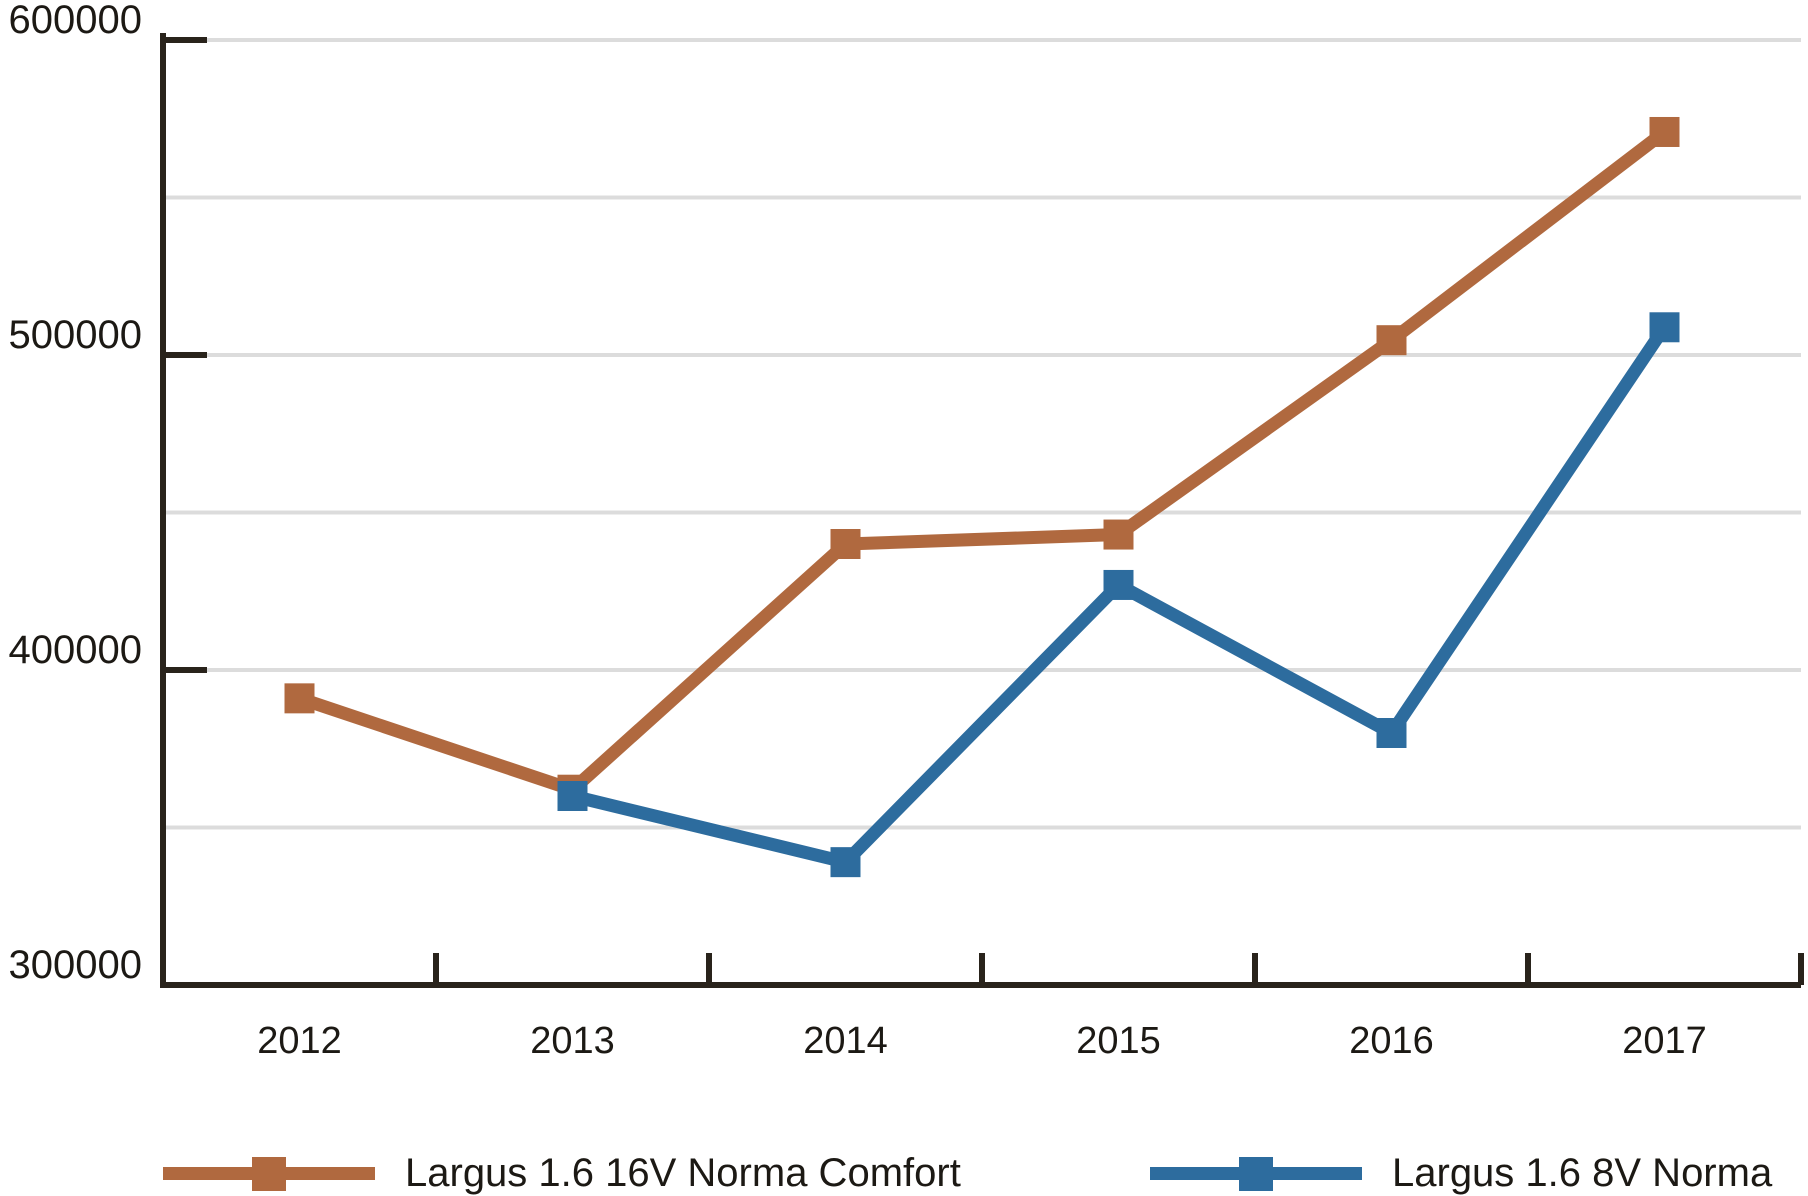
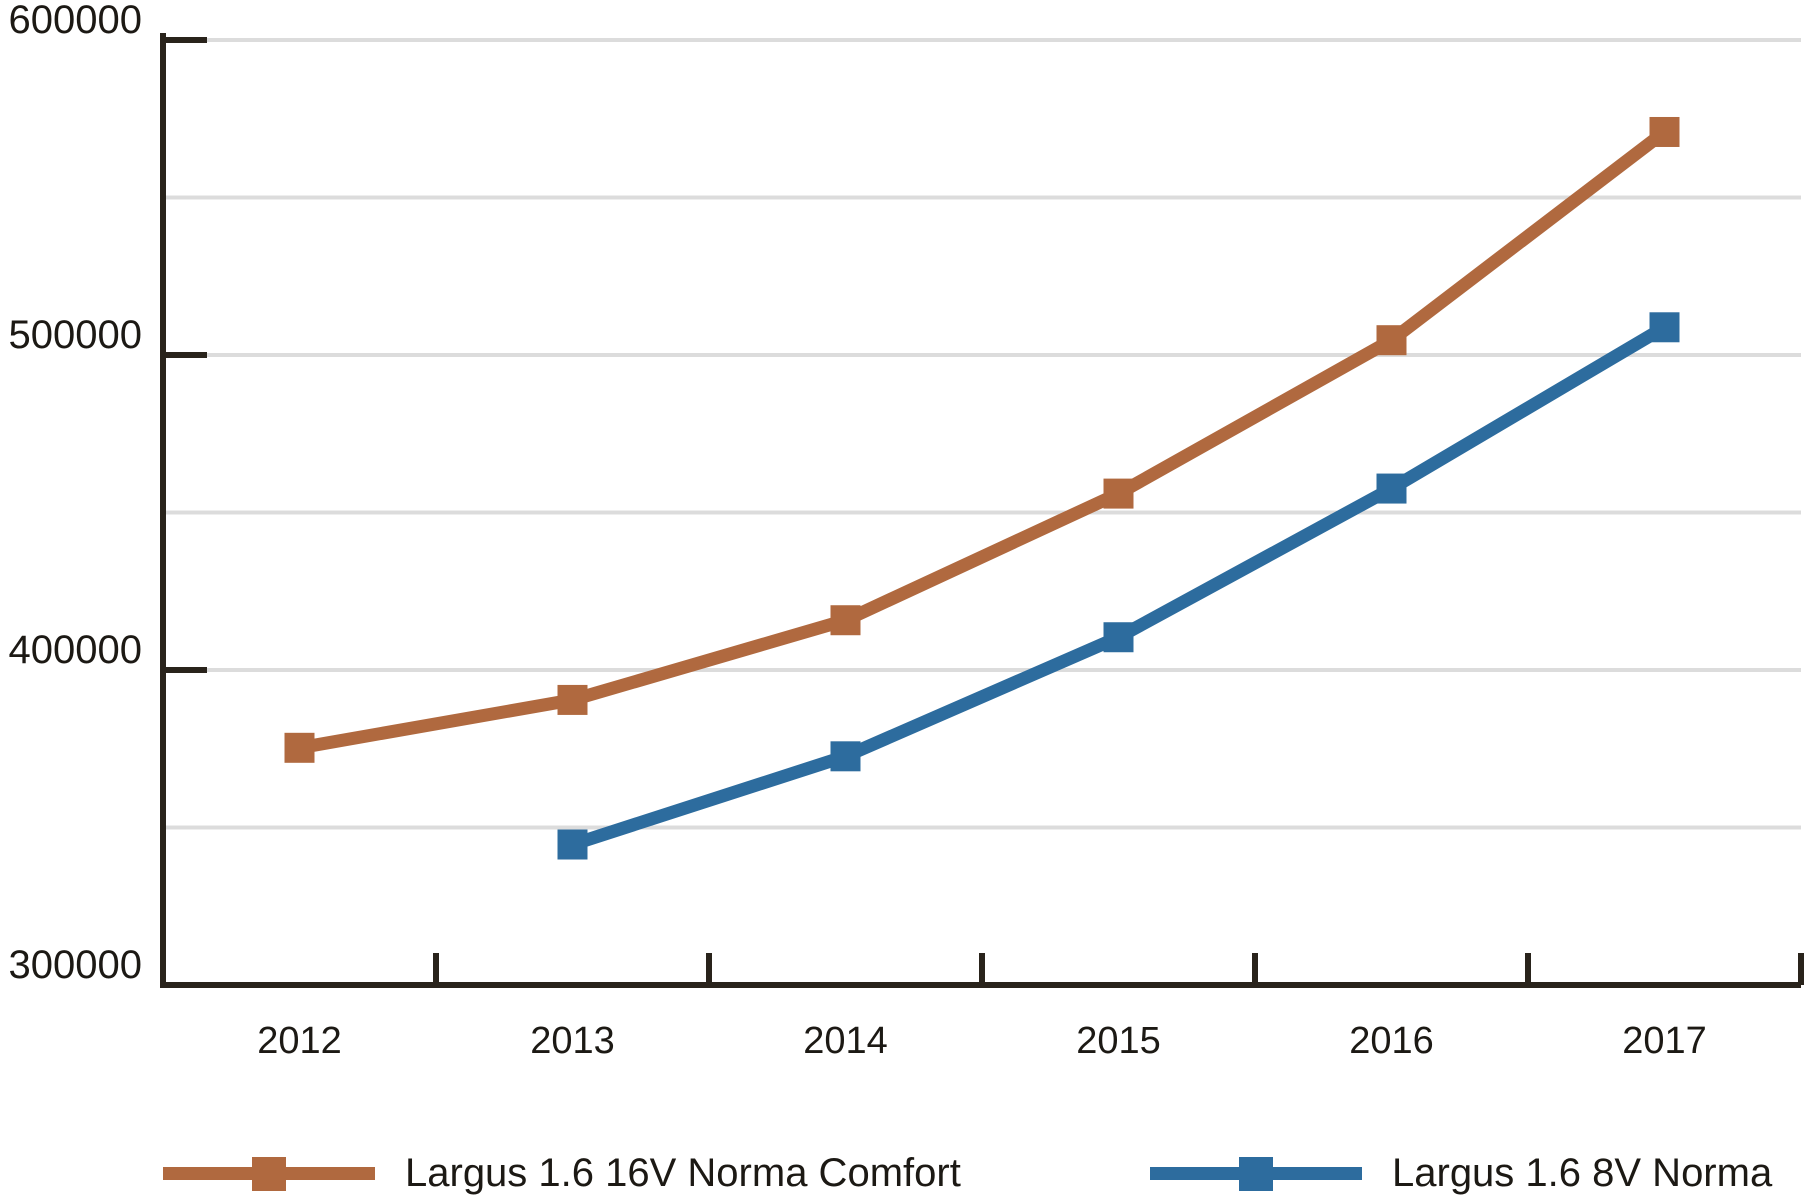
Largus 1.6 16V Norma Comfort/2012: 391000 -> 375000
Largus 1.6 16V Norma Comfort/2013: 362000 -> 390000
Largus 1.6 8V Norma/2013: 360000 -> 345000
Largus 1.6 16V Norma Comfort/2014: 440000 -> 416000
Largus 1.6 8V Norma/2014: 339000 -> 373000
Largus 1.6 16V Norma Comfort/2015: 443000 -> 456000
Largus 1.6 8V Norma/2015: 427000 -> 410000
Largus 1.6 8V Norma/2016: 380000 -> 458000
